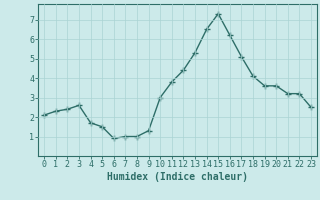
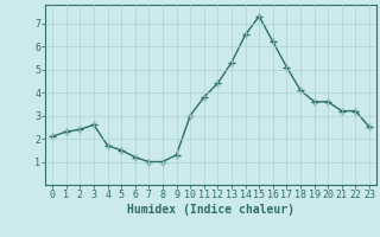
6: 0.9 -> 1.2
